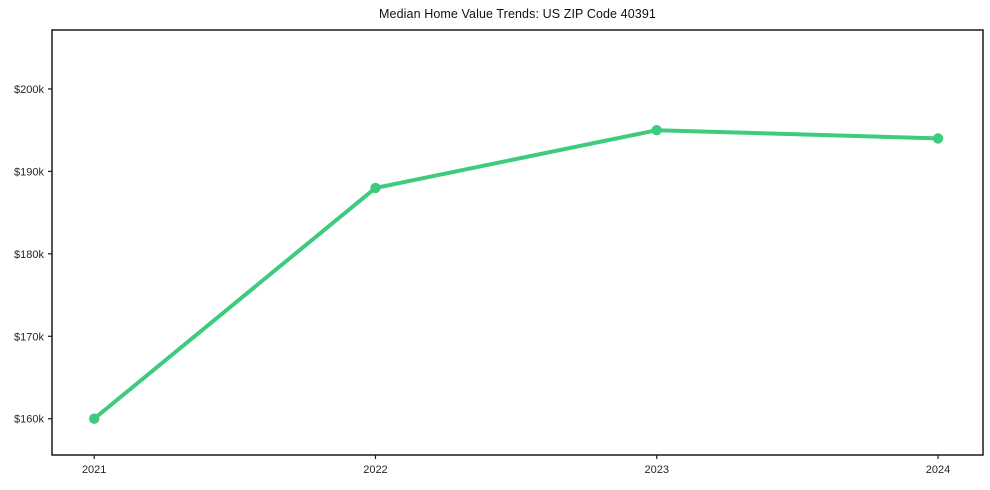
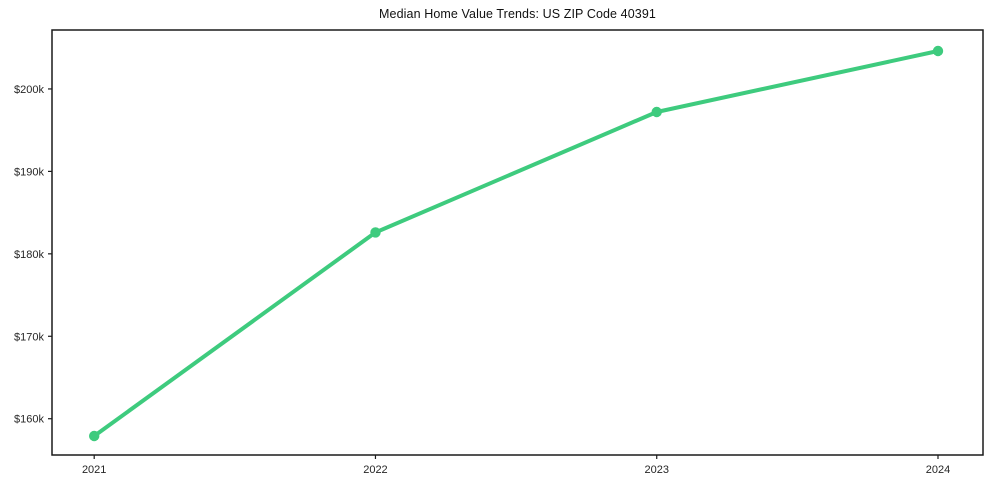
2021: $160k -> $158k
2022: $188k -> $183k
2023: $195k -> $197k
2024: $194k -> $205k
